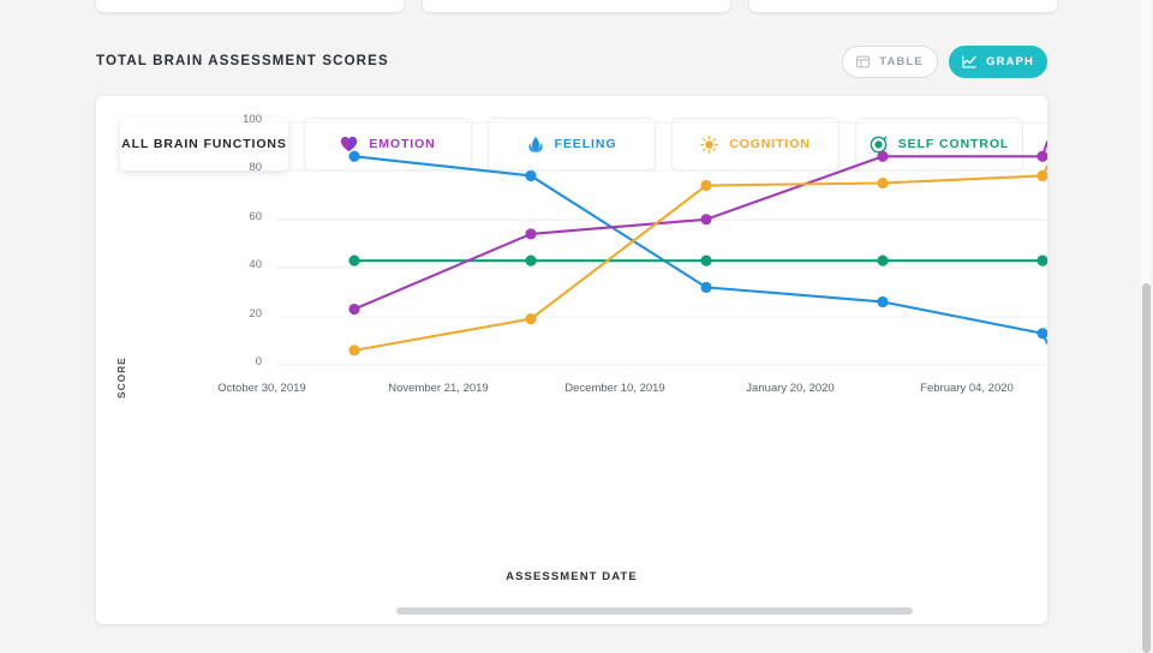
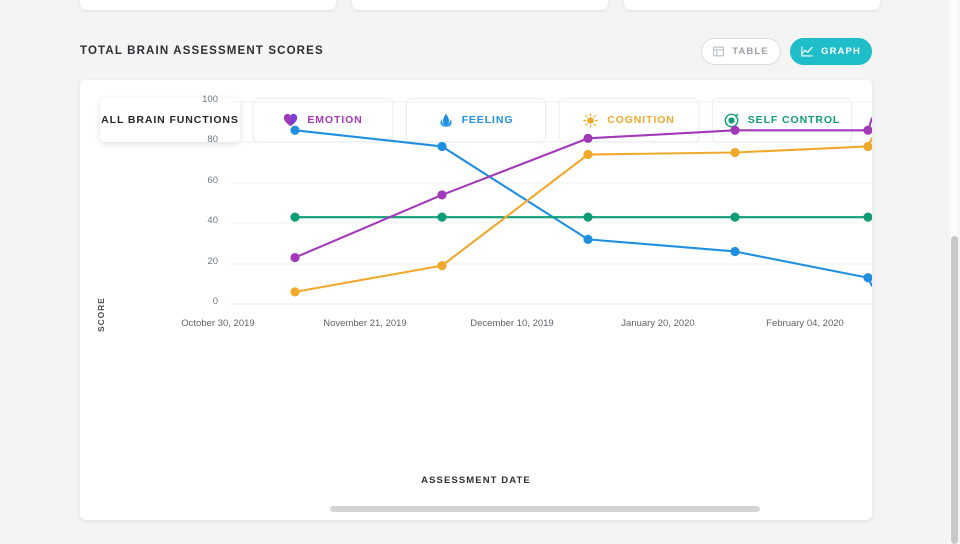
EMOTION/December 10, 2019: 60 -> 82
